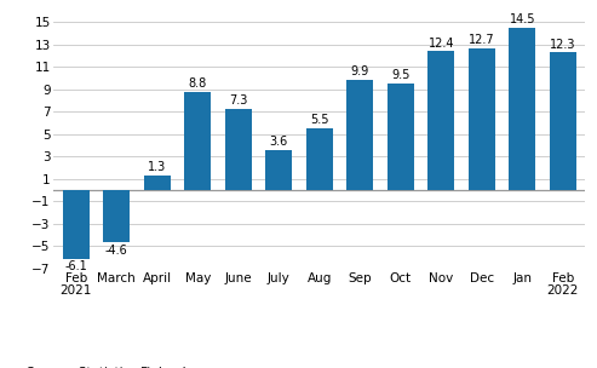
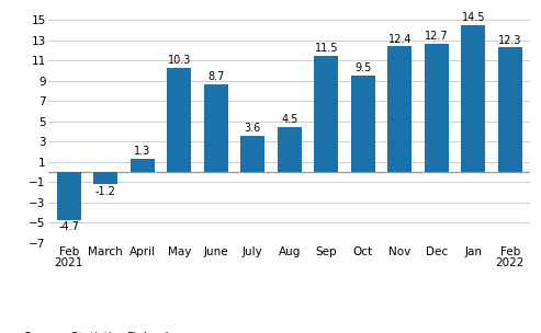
Feb 2021: -6.1 -> -4.7
March: -4.6 -> -1.2
May: 8.8 -> 10.3
June: 7.3 -> 8.7
Aug: 5.5 -> 4.5
Sep: 9.9 -> 11.5
